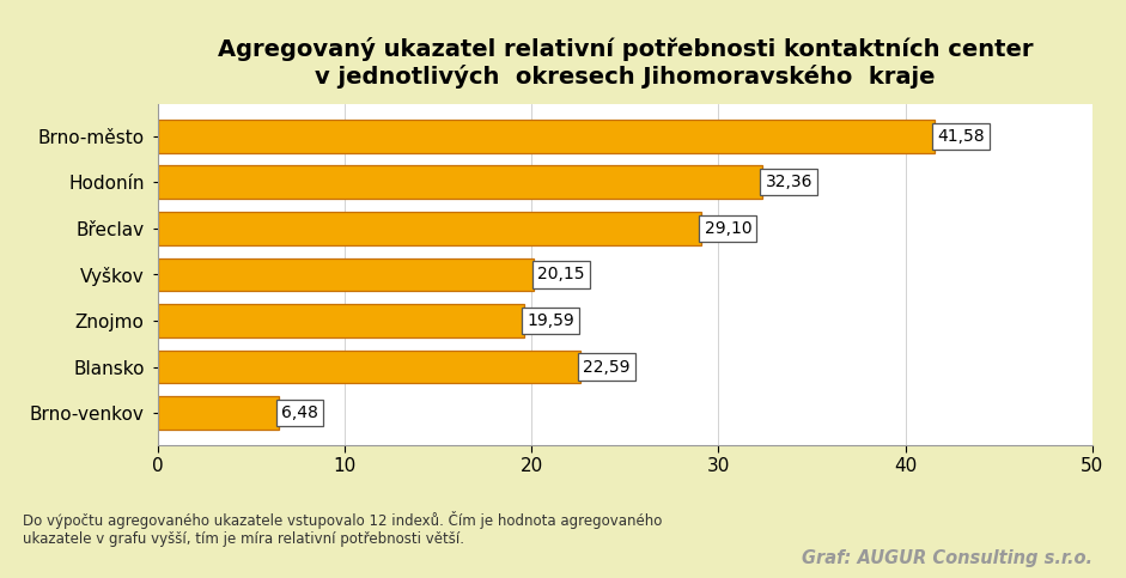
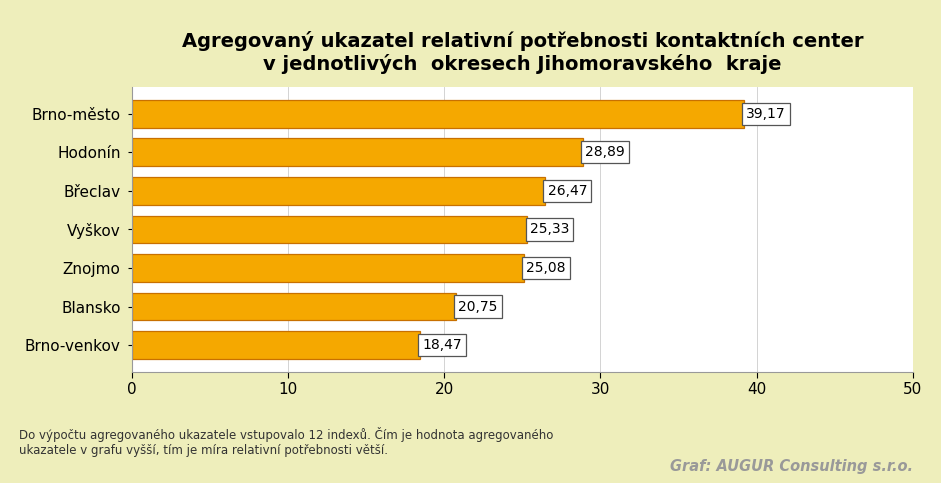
Brno-město: 41,58 -> 39,17
Hodonín: 32,36 -> 28,89
Břeclav: 29,10 -> 26,47
Vyškov: 20,15 -> 25,33
Znojmo: 19,59 -> 25,08
Blansko: 22,59 -> 20,75
Brno-venkov: 6,48 -> 18,47
